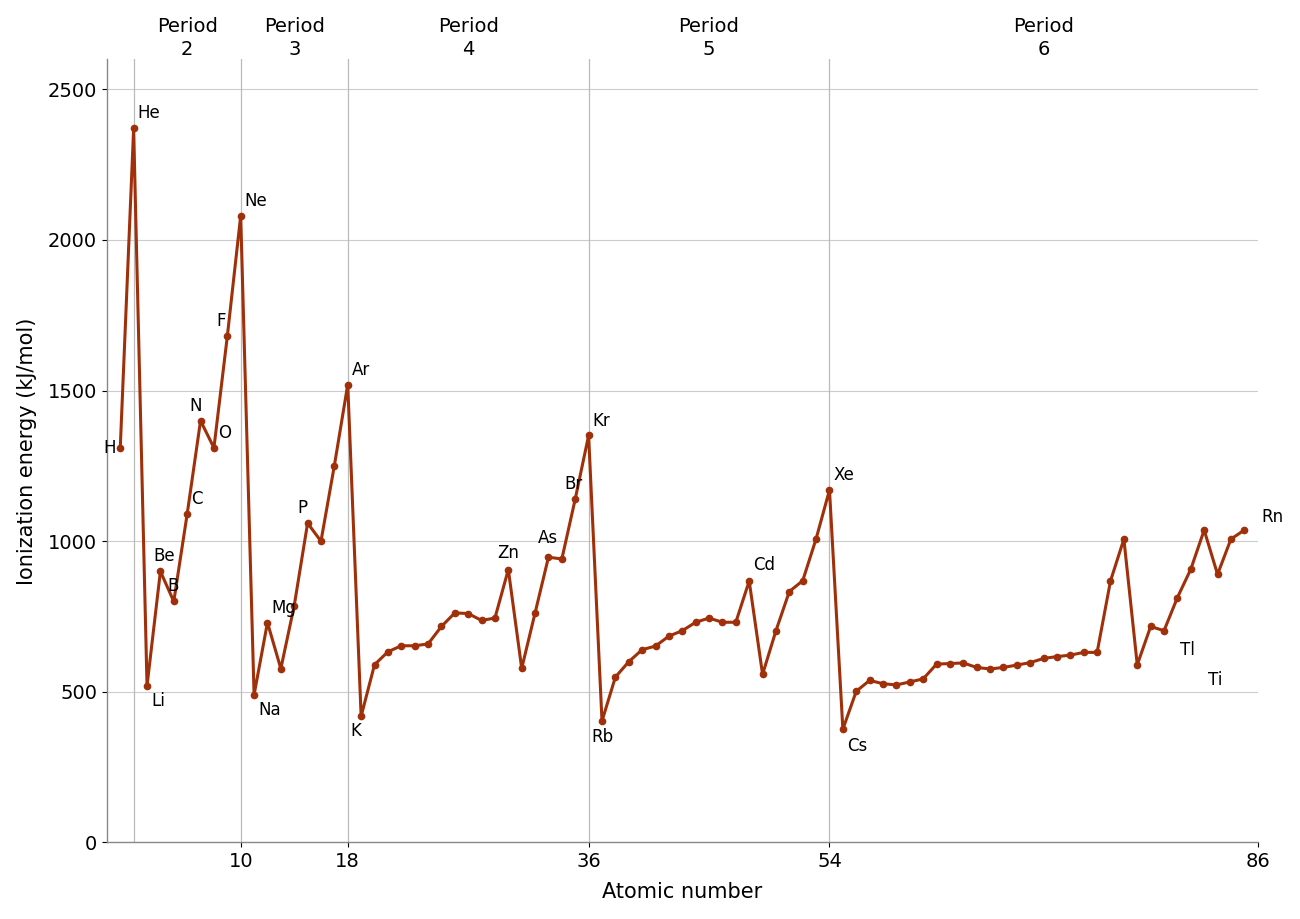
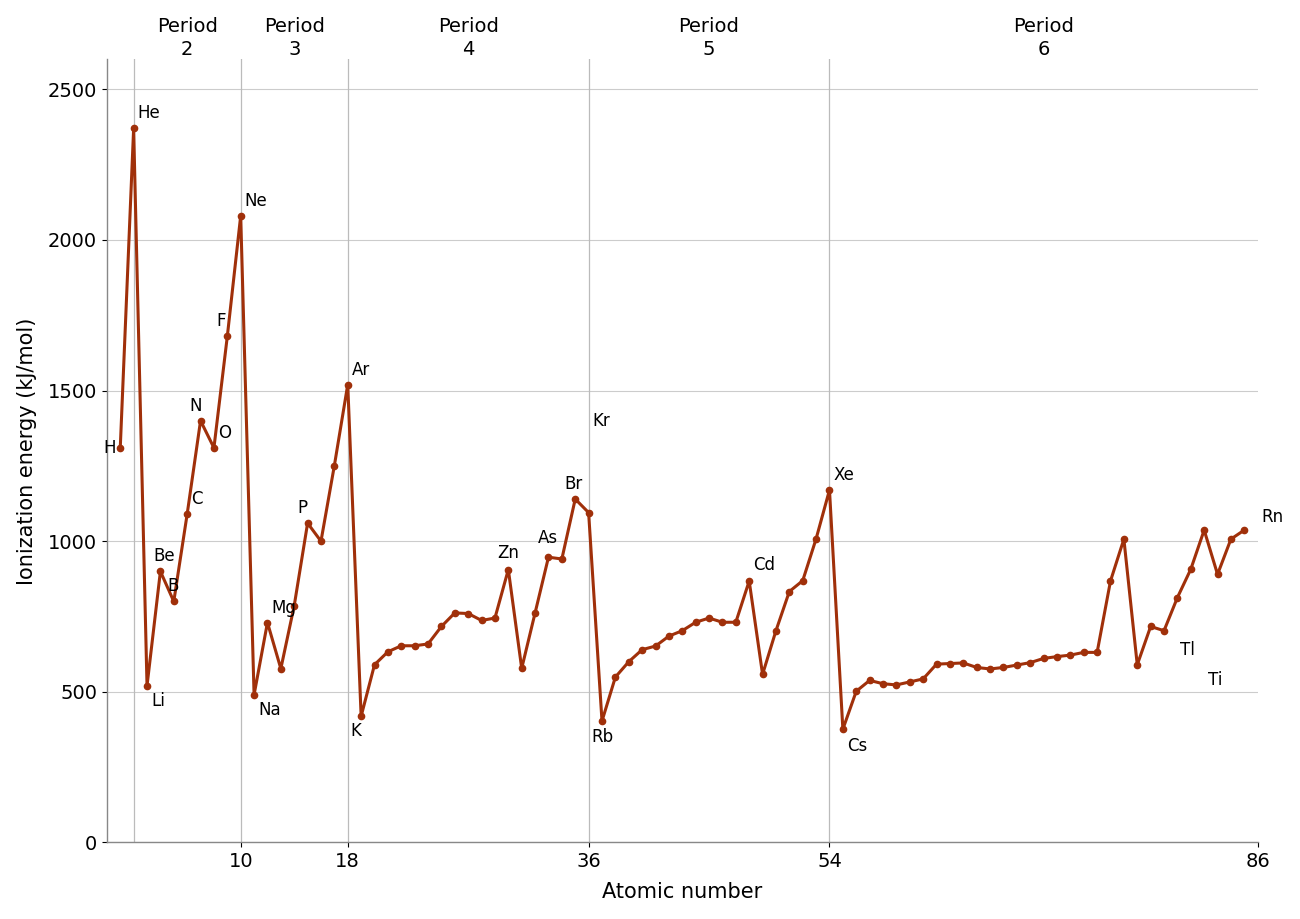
36: 1351 -> 1095
